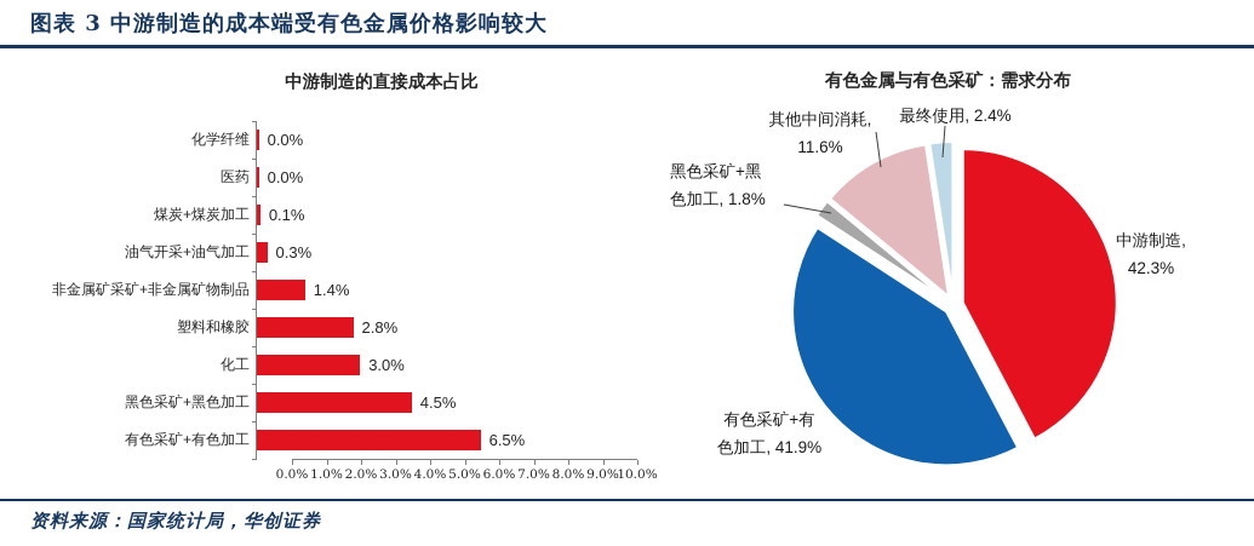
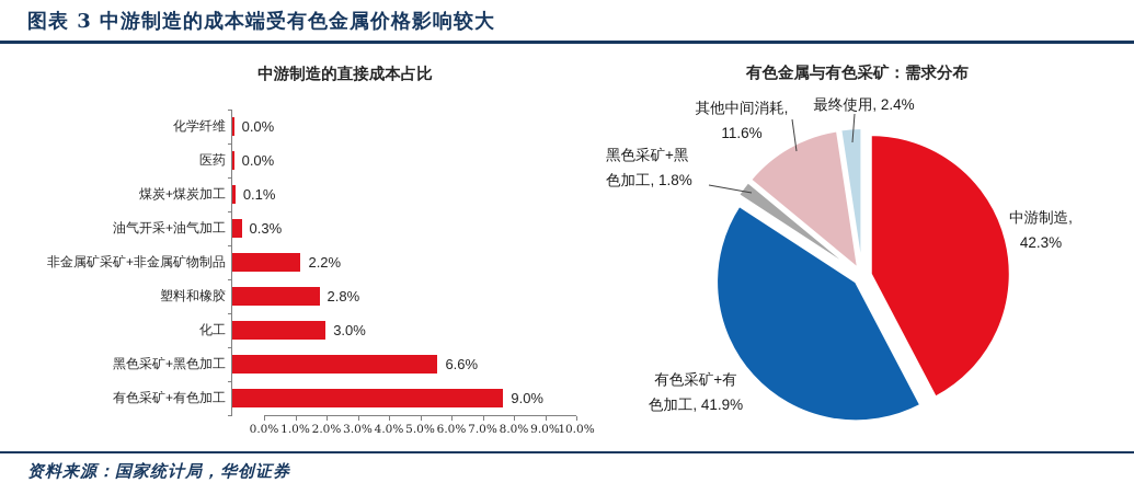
中游制造的直接成本占比/非金属矿采矿+非金属矿物制品: 1.4% -> 2.2%
中游制造的直接成本占比/黑色采矿+黑色加工: 4.5% -> 6.6%
中游制造的直接成本占比/有色采矿+有色加工: 6.5% -> 9.0%
